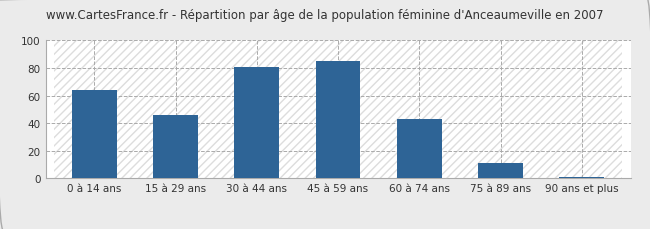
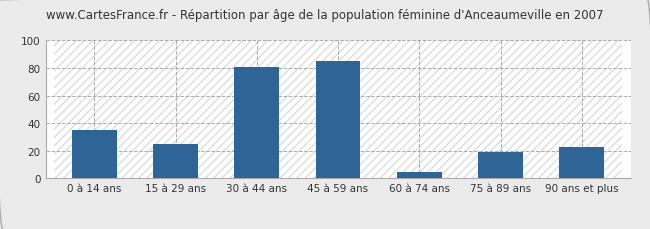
0 à 14 ans: 64 -> 35
15 à 29 ans: 46 -> 25
60 à 74 ans: 43 -> 5
75 à 89 ans: 11 -> 19
90 ans et plus: 1 -> 23
